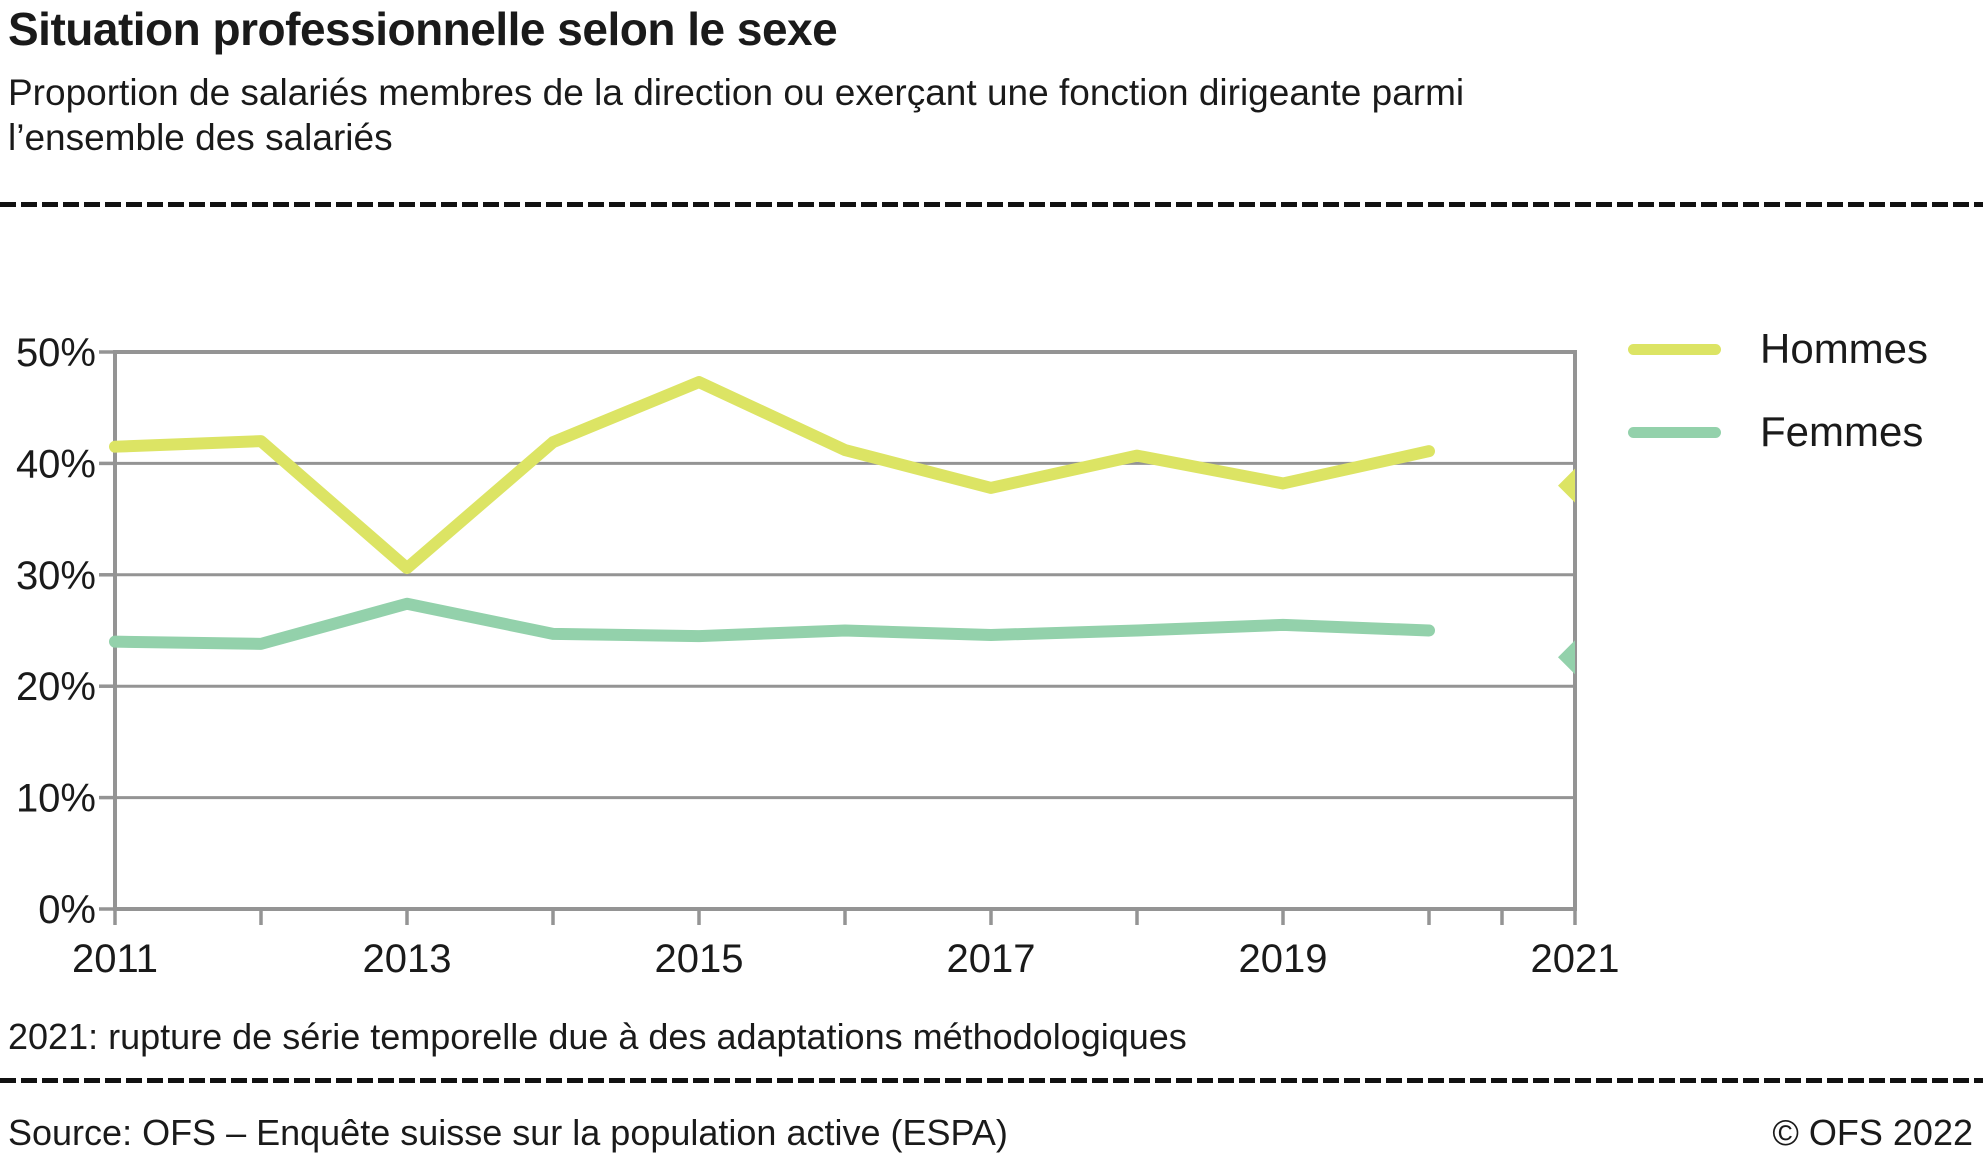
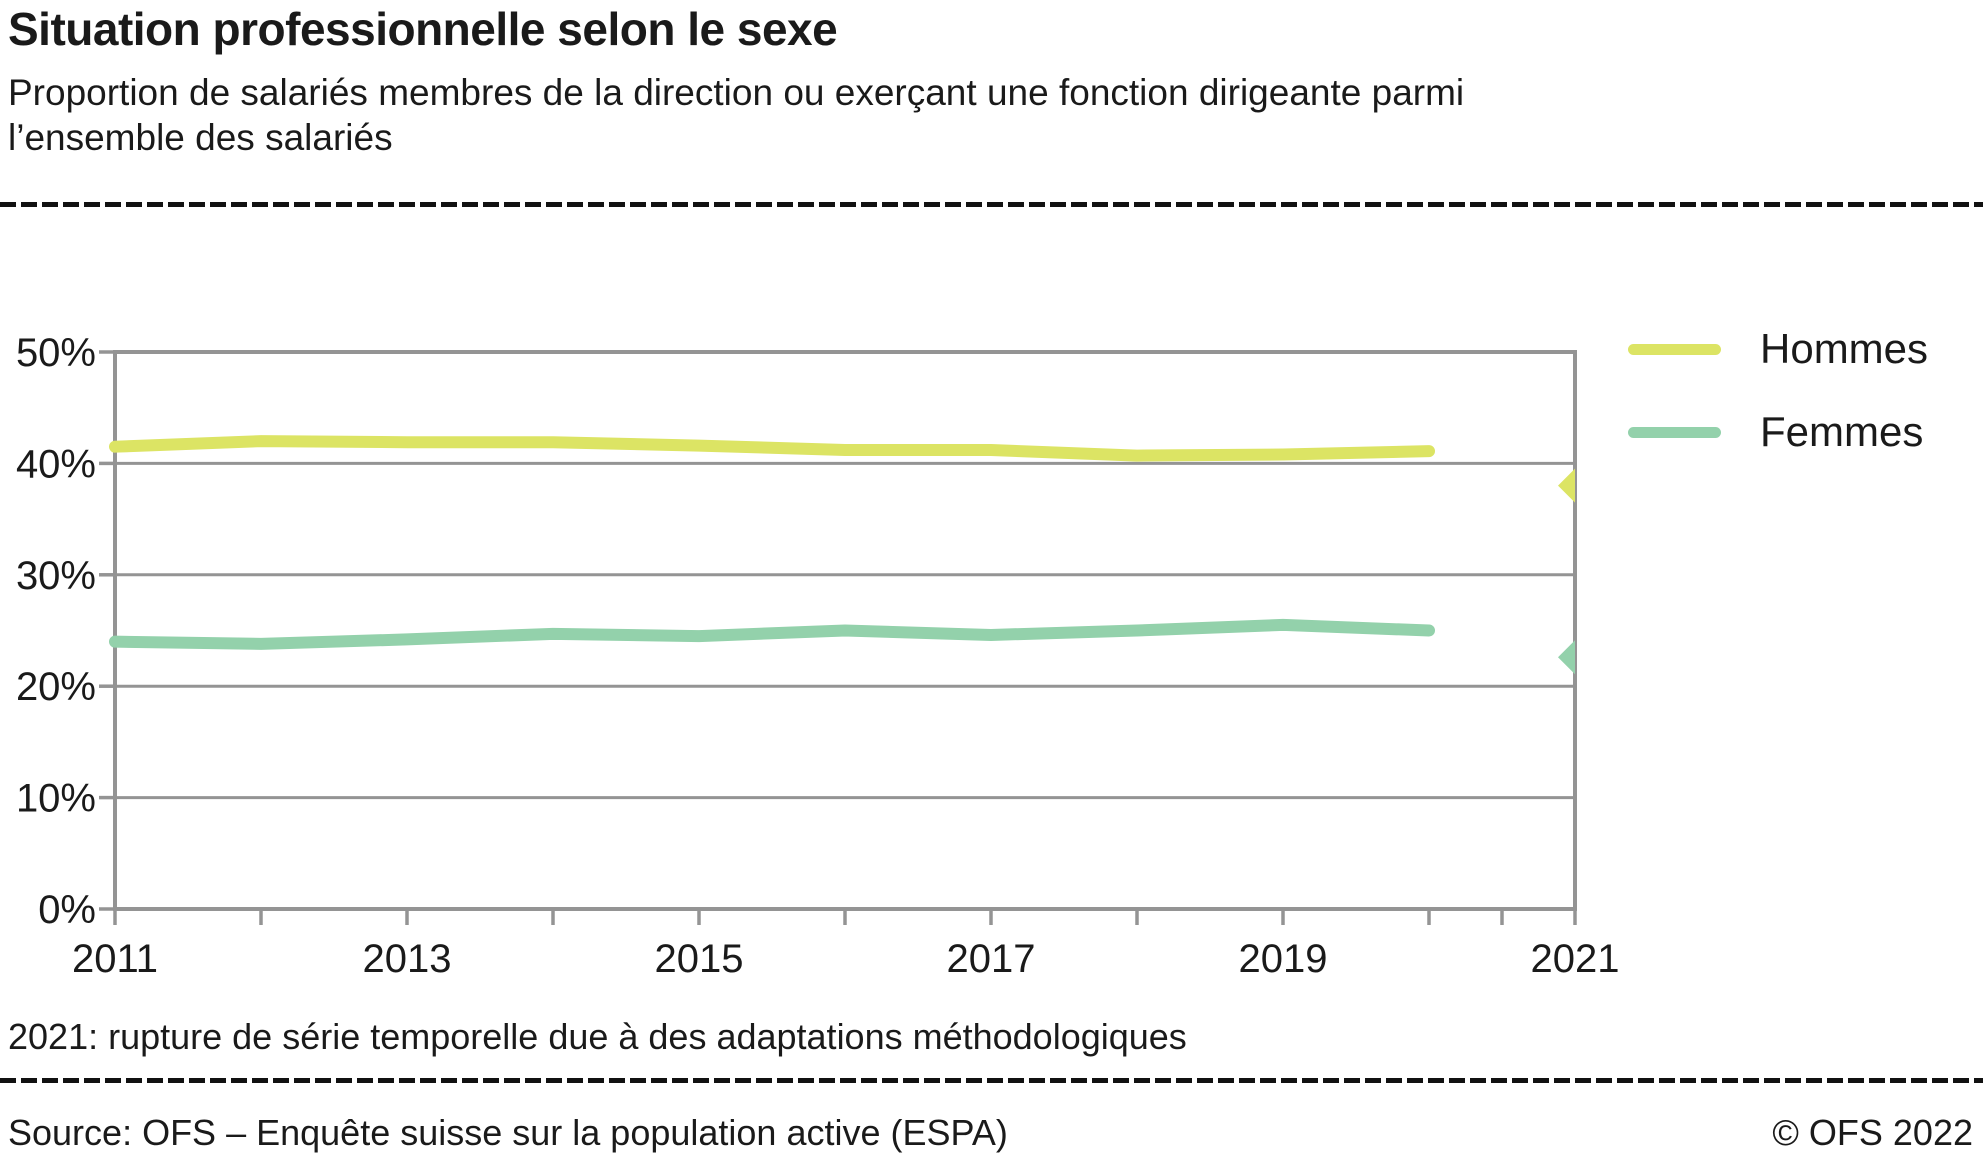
Hommes/2013: 30.6% -> 41.9%
Femmes/2013: 27.4% -> 24.2%
Hommes/2015: 47.3% -> 41.6%
Hommes/2017: 37.8% -> 41.2%
Hommes/2019: 38.2% -> 40.8%
